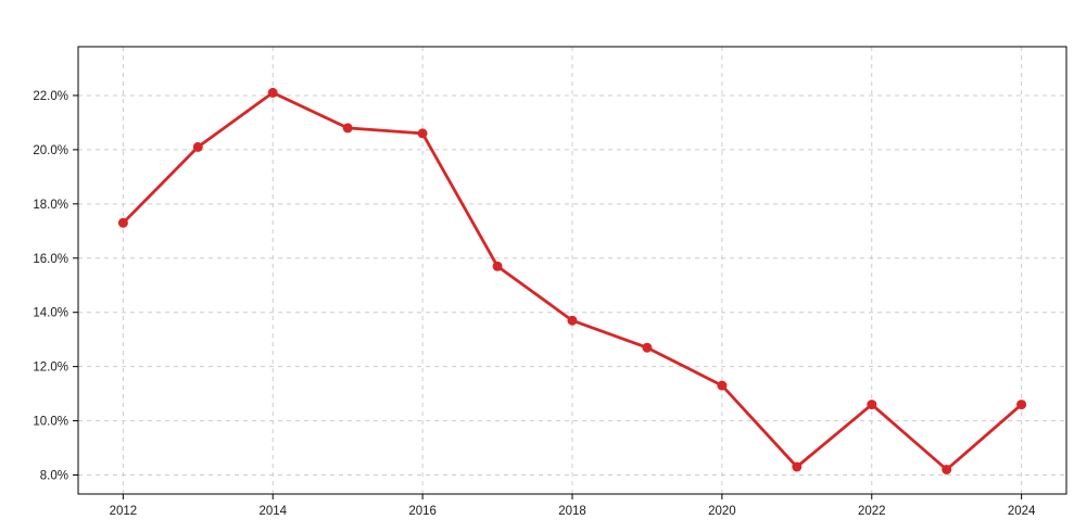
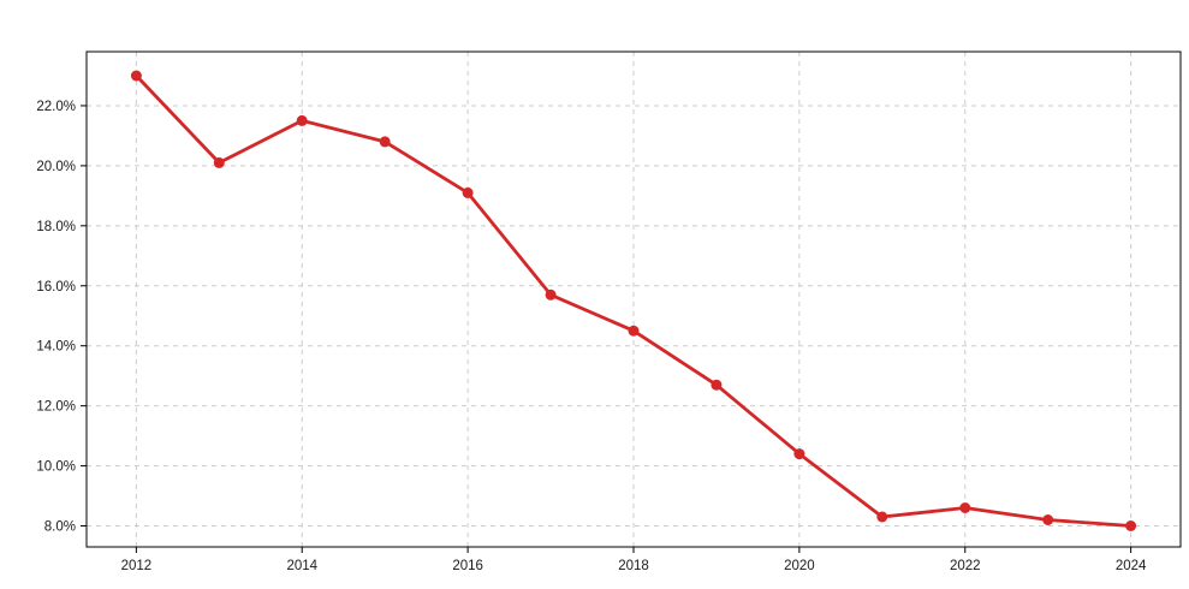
2012: 17.3% -> 23.0%
2014: 22.1% -> 21.5%
2016: 20.6% -> 19.1%
2018: 13.7% -> 14.5%
2020: 11.3% -> 10.4%
2022: 10.6% -> 8.6%
2024: 10.6% -> 8.0%
